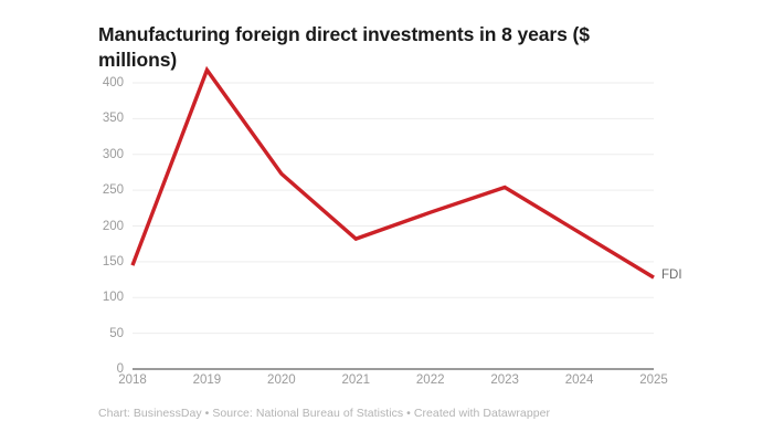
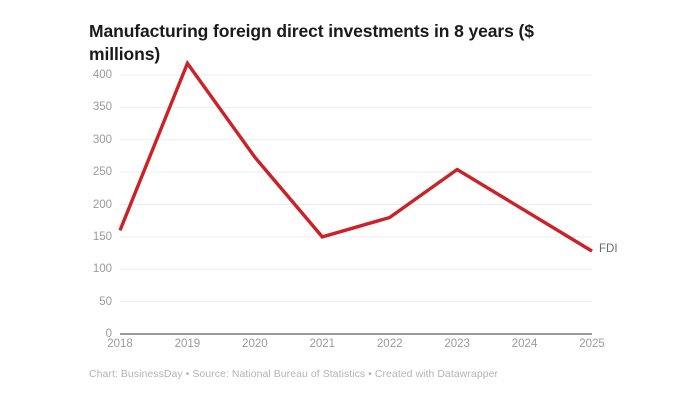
2018: 140 -> 160
2021: 180 -> 150
2022: 220 -> 180
